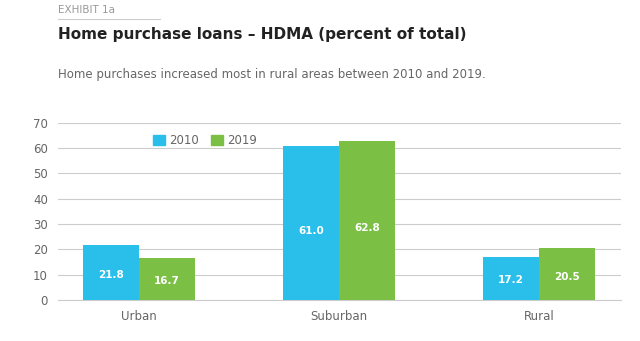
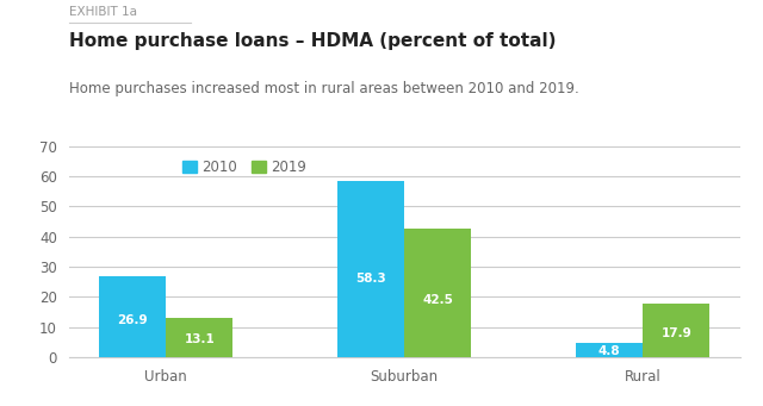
2010/Urban: 21.8 -> 26.9
2019/Urban: 16.7 -> 13.1
2010/Suburban: 61.0 -> 58.3
2019/Suburban: 62.8 -> 42.5
2010/Rural: 17.2 -> 4.8
2019/Rural: 20.5 -> 17.9
